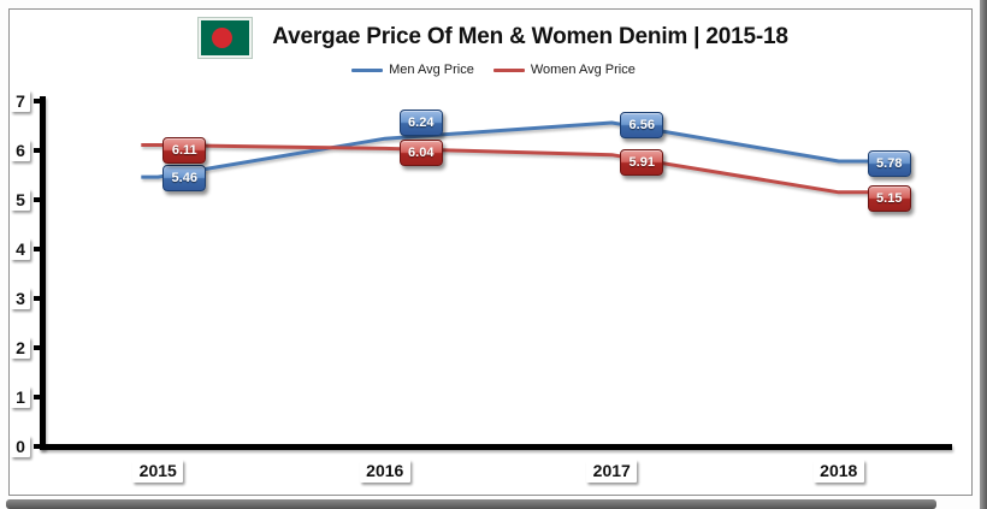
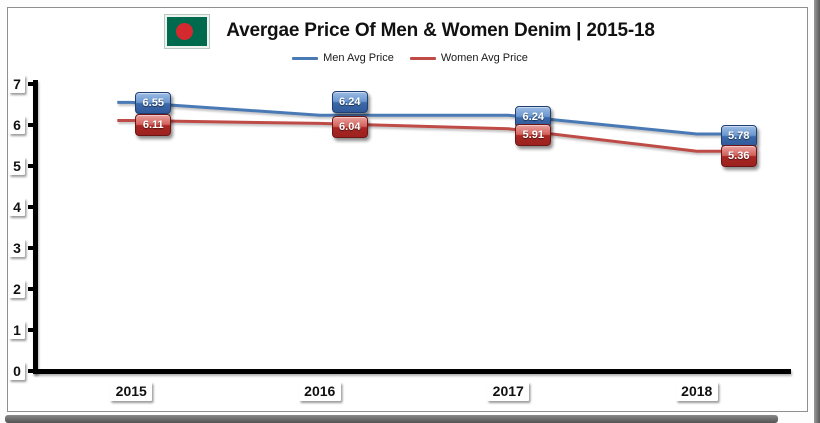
Men Avg Price/2015: 5.46 -> 6.55
Men Avg Price/2017: 6.56 -> 6.24
Women Avg Price/2018: 5.15 -> 5.36
